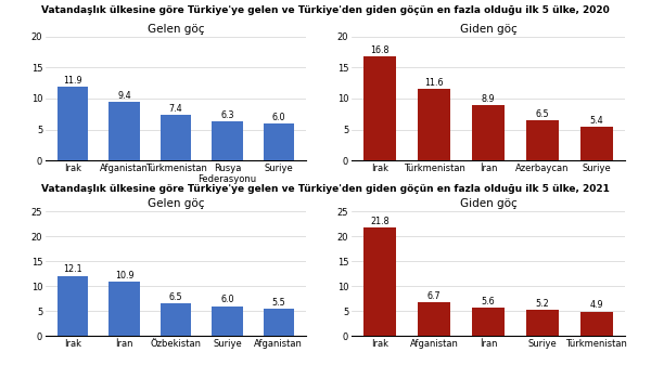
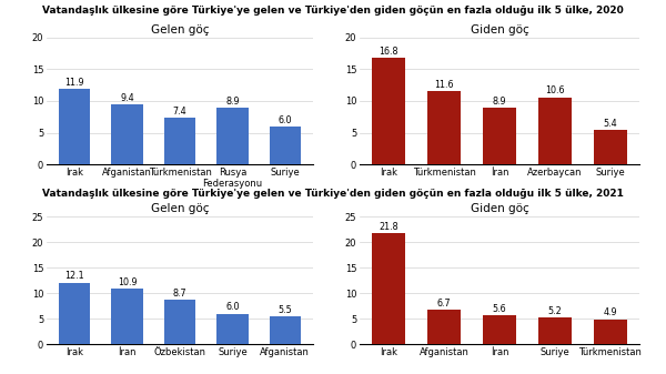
Rusya Federasyonu: 6.3 -> 8.9
Azerbaycan: 6.5 -> 10.6
Özbekistan: 6.5 -> 8.7
